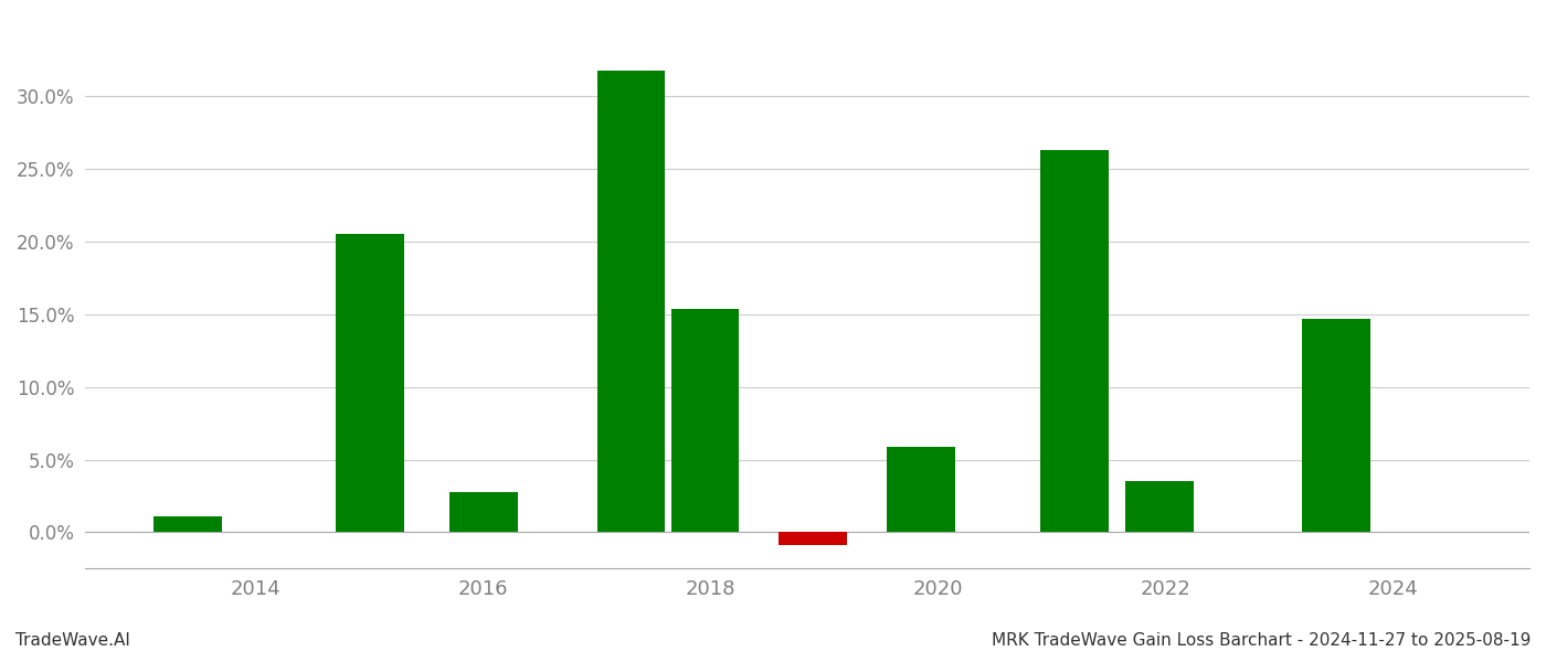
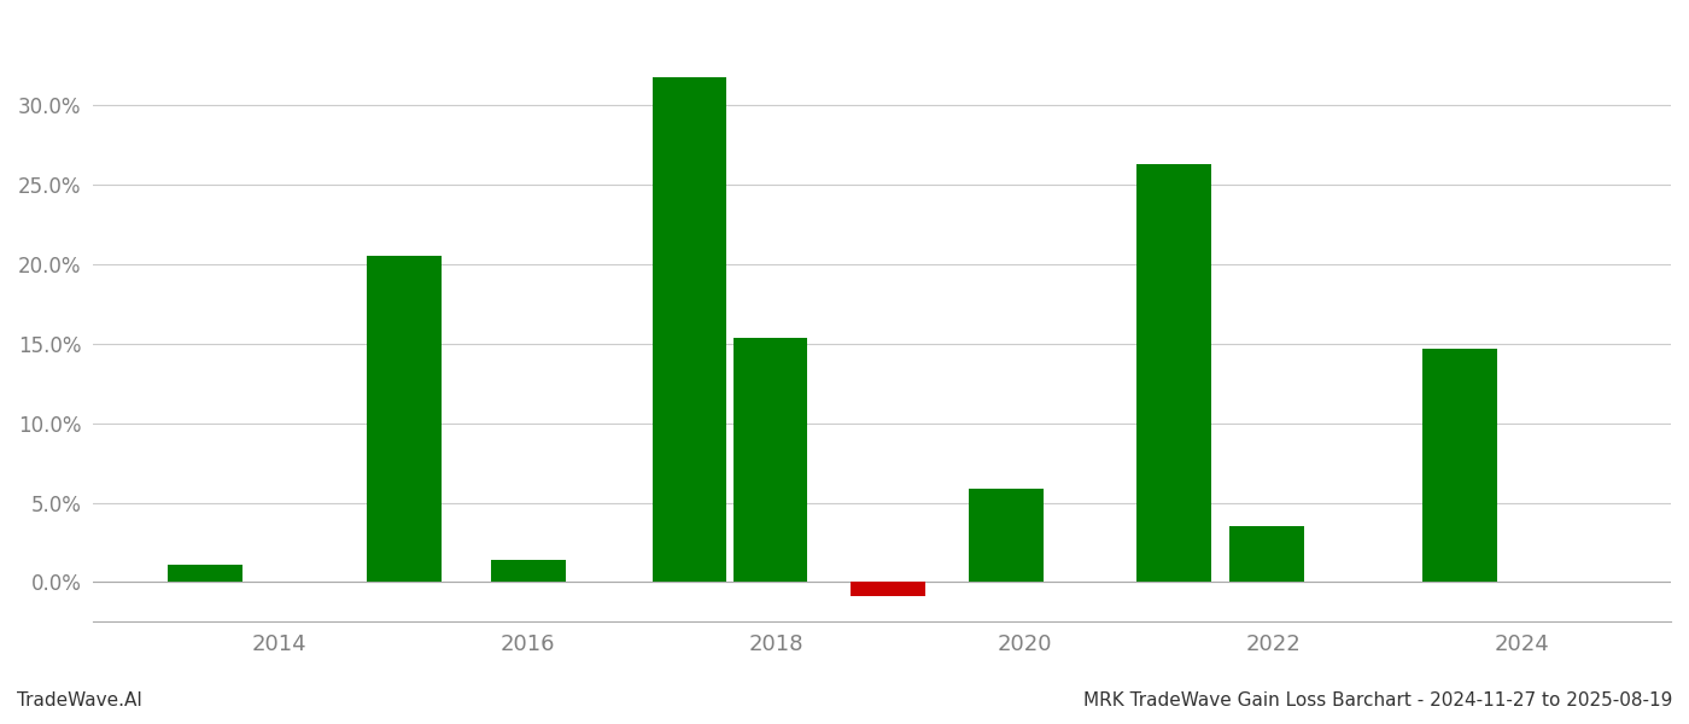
2016: 2.8% -> 1.4%
